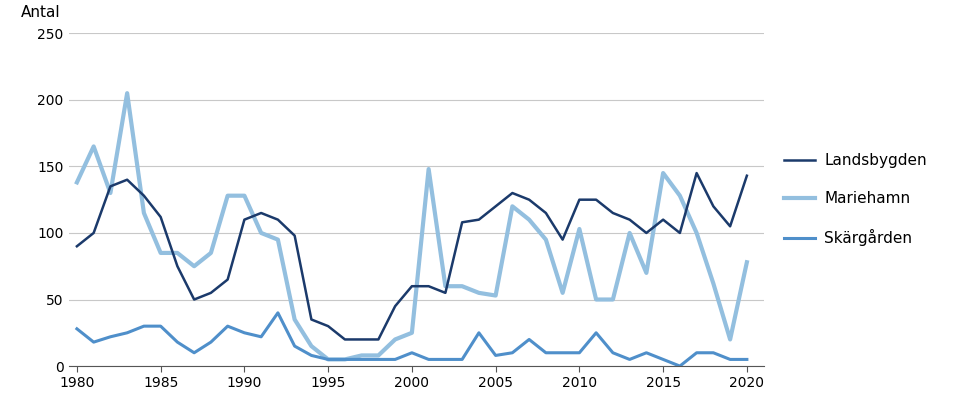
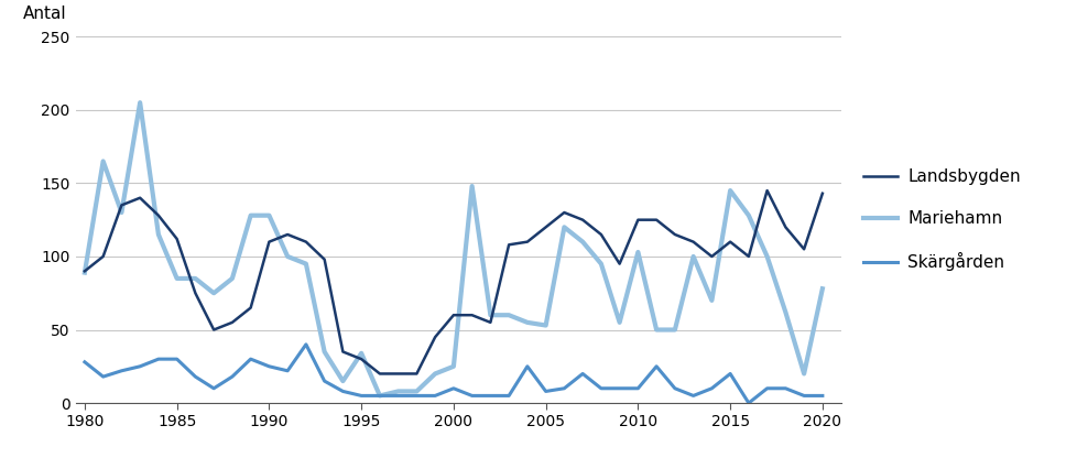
Mariehamn/1980: 138 -> 89
Mariehamn/1995: 5 -> 34
Skärgården/2015: 5 -> 20
